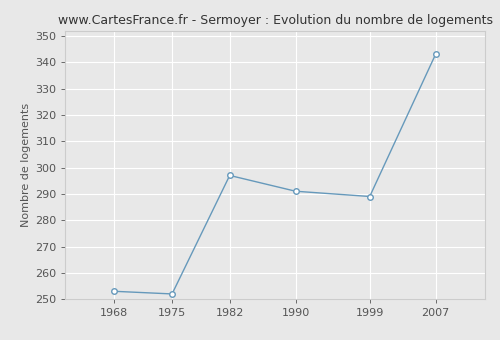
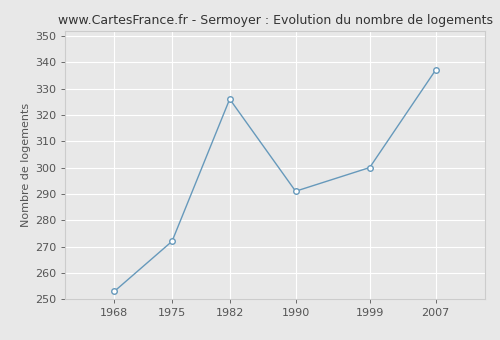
1975: 252 -> 272
1982: 297 -> 326
1999: 289 -> 300
2007: 343 -> 337
